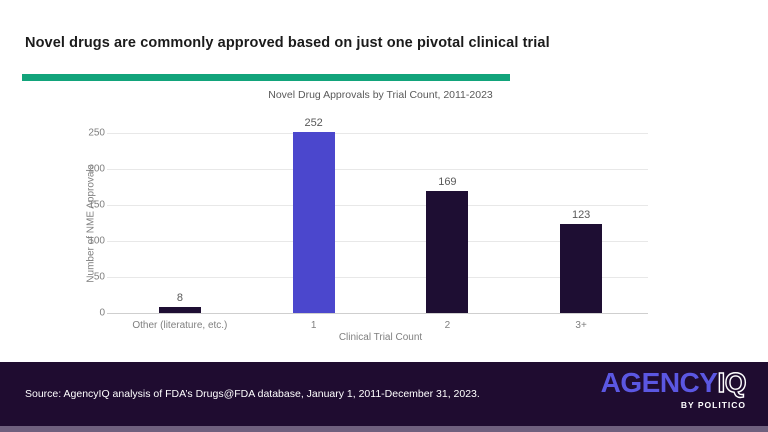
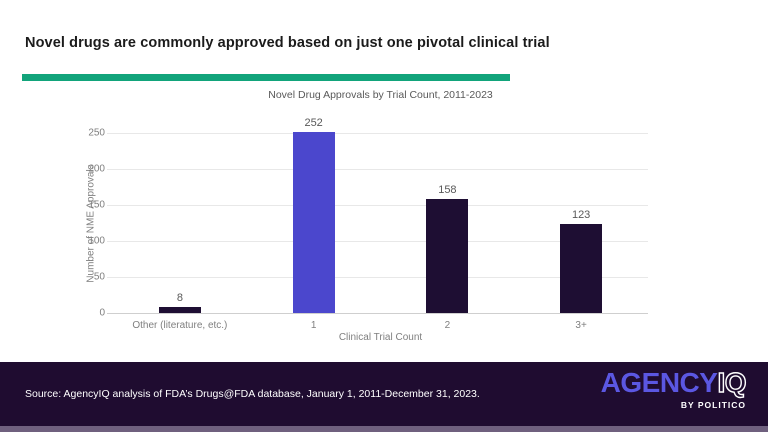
2: 169 -> 158
